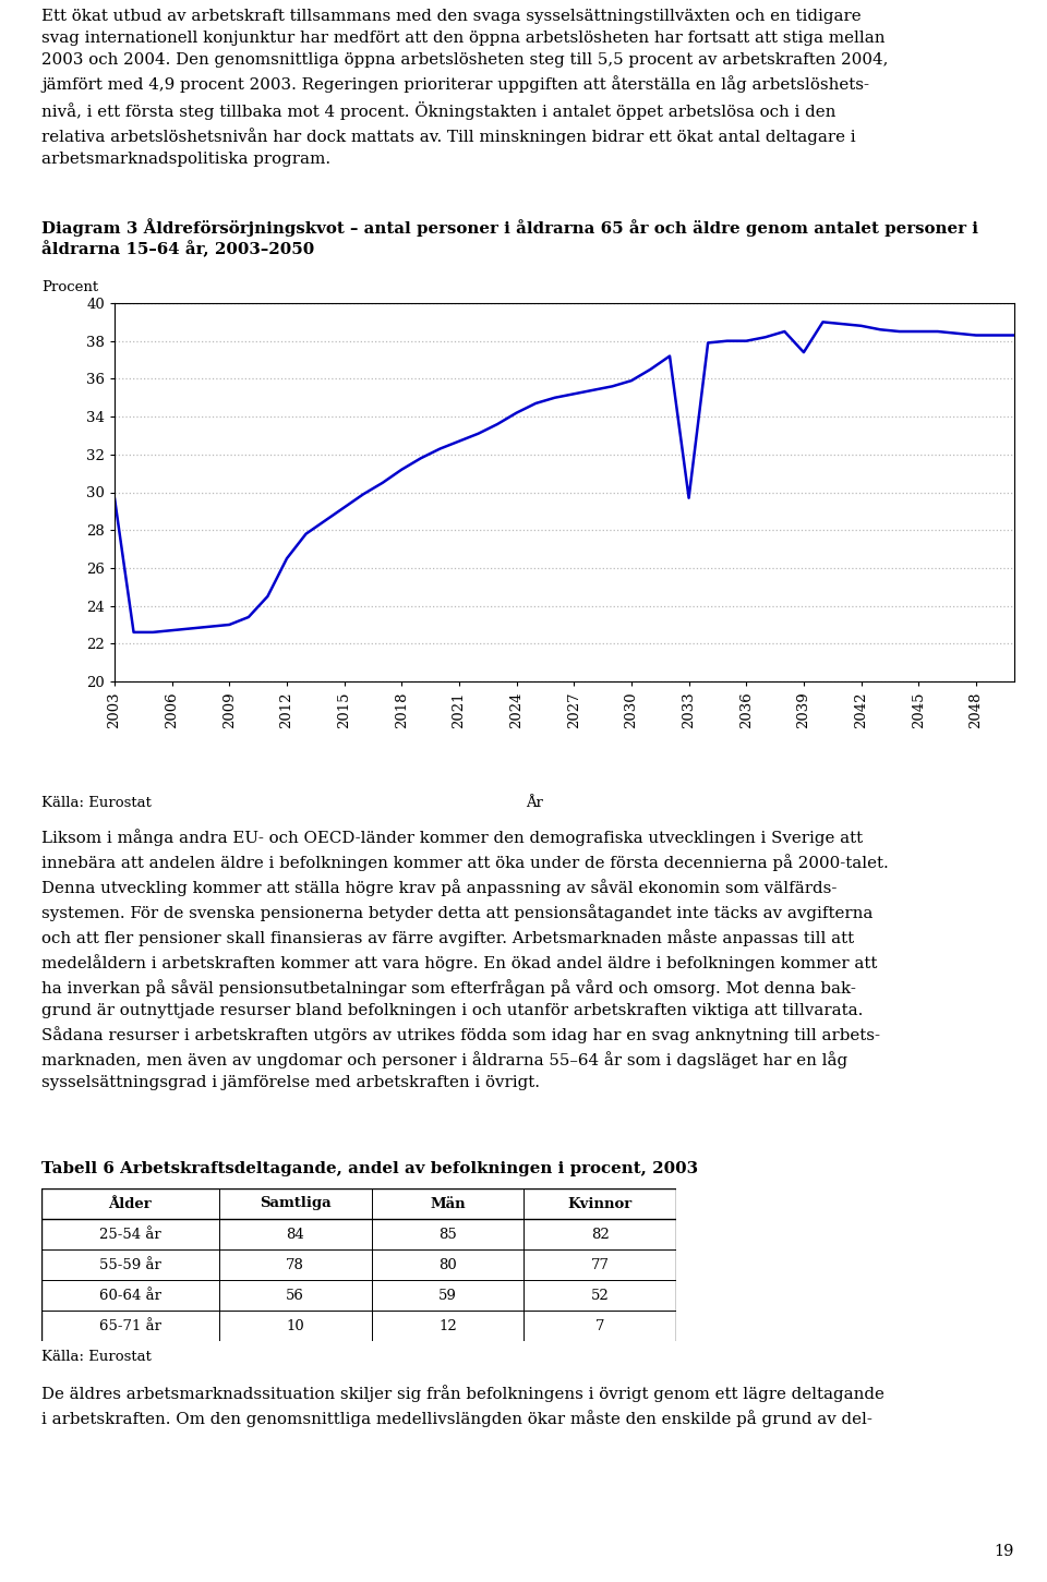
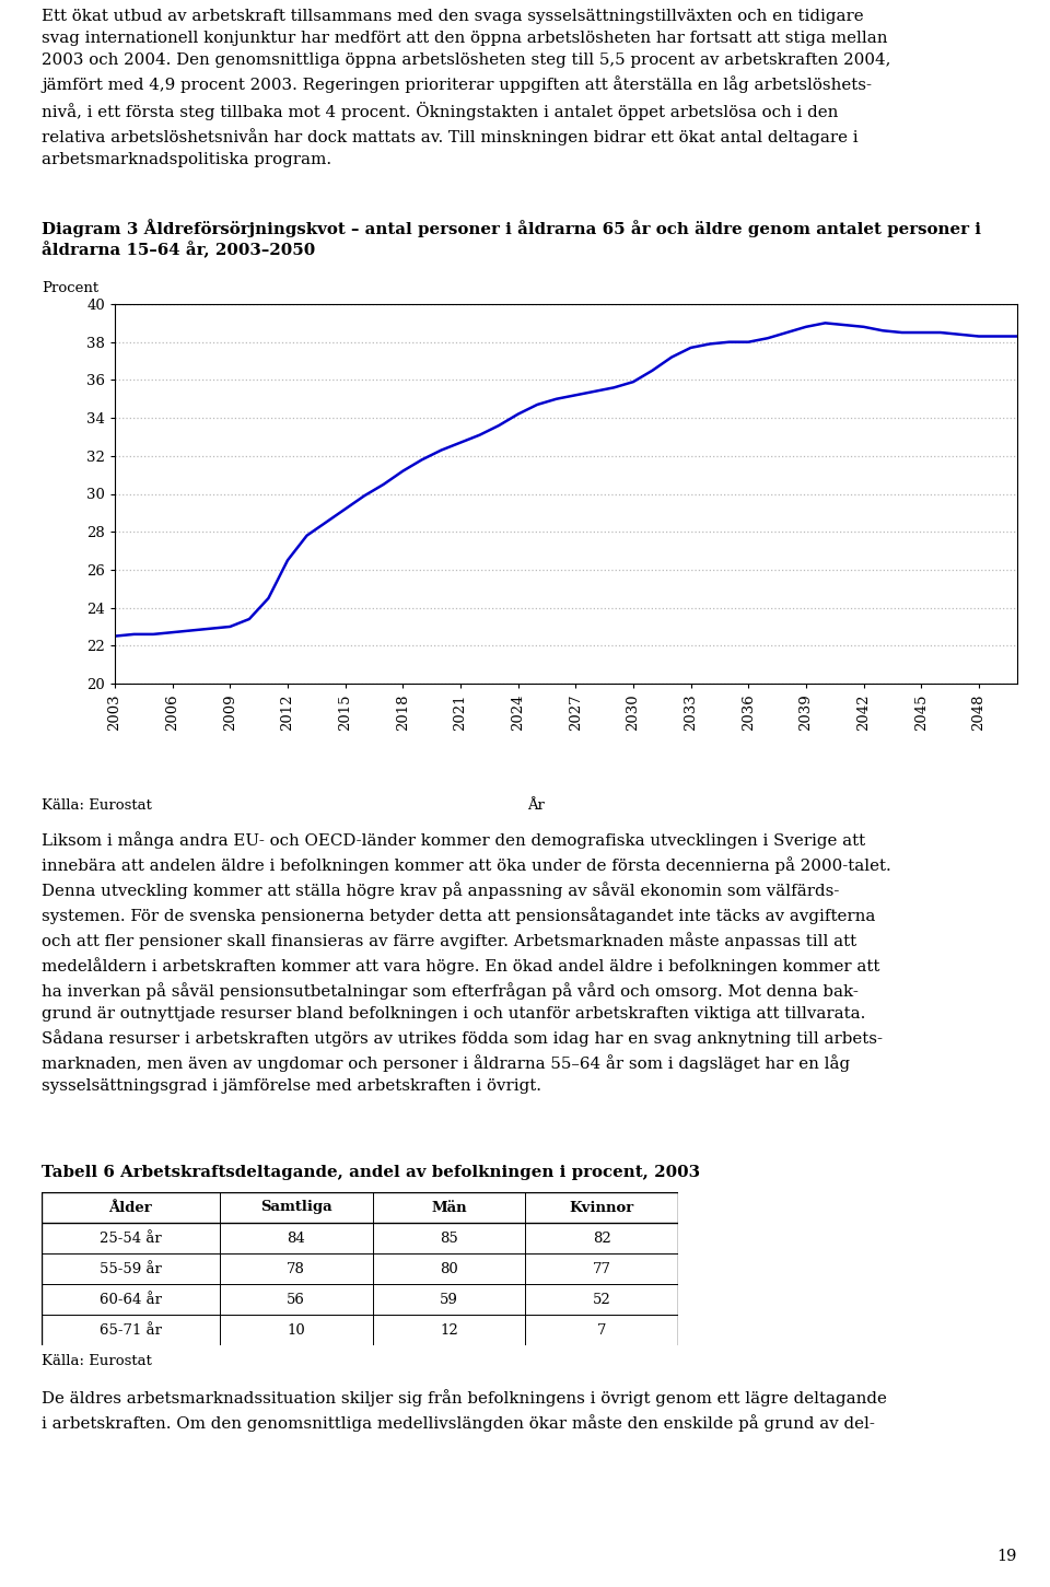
2003: 29.7 -> 22.5
2033: 29.7 -> 37.7
2039: 37.4 -> 38.8
